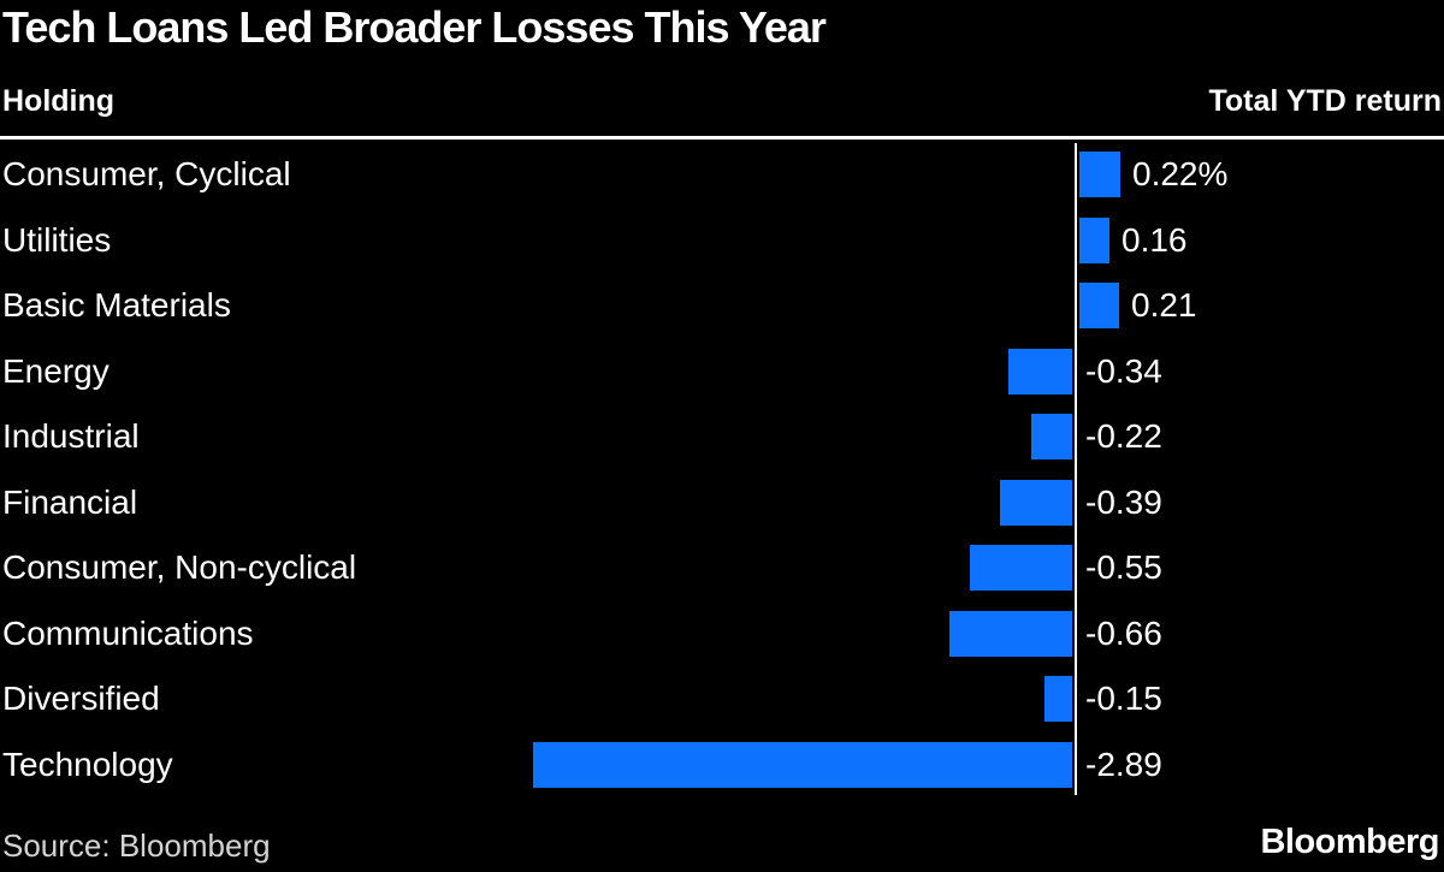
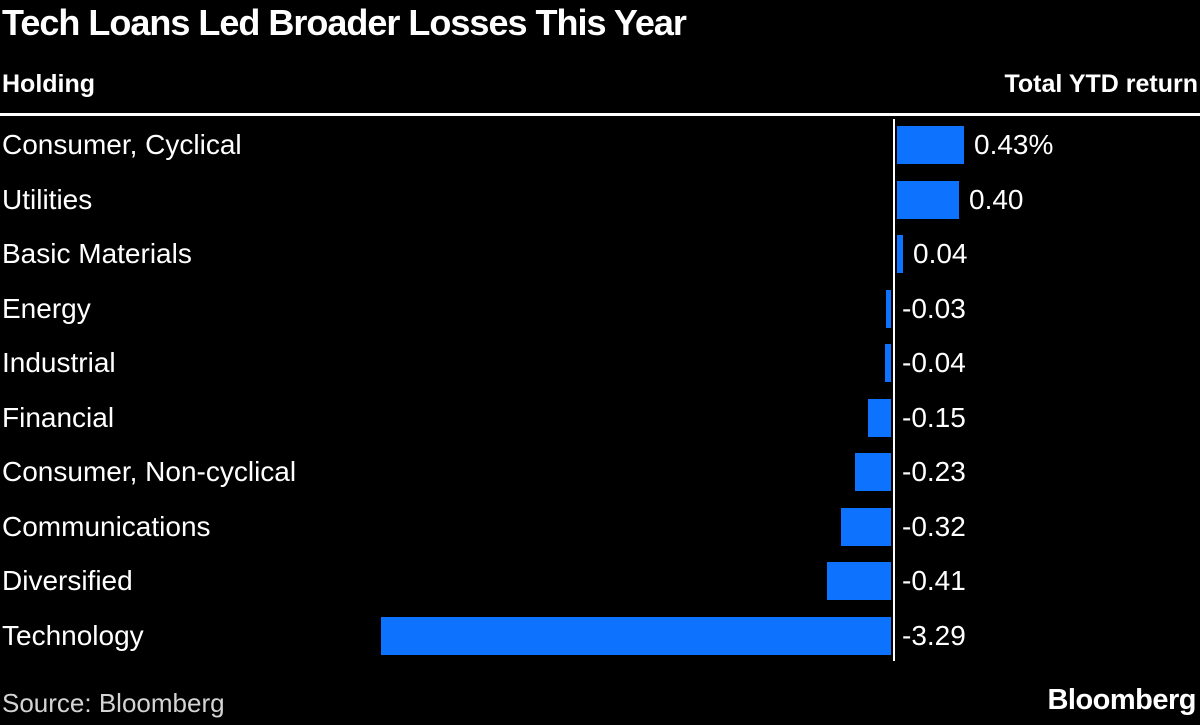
Consumer, Cyclical: 0.22% -> 0.43%
Utilities: 0.16 -> 0.40
Basic Materials: 0.21 -> 0.04
Energy: -0.34 -> -0.03
Industrial: -0.22 -> -0.04
Financial: -0.39 -> -0.15
Consumer, Non-cyclical: -0.55 -> -0.23
Communications: -0.66 -> -0.32
Diversified: -0.15 -> -0.41
Technology: -2.89 -> -3.29
